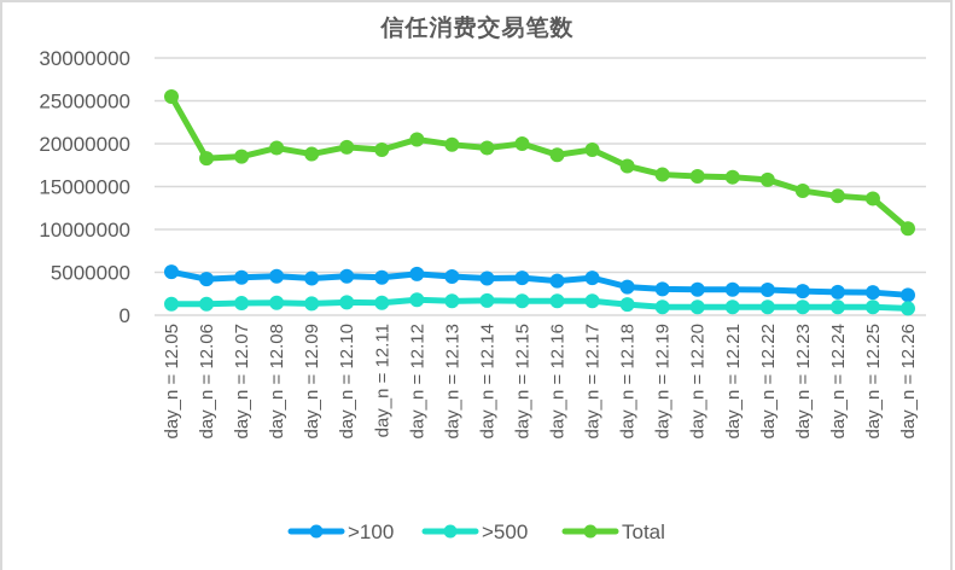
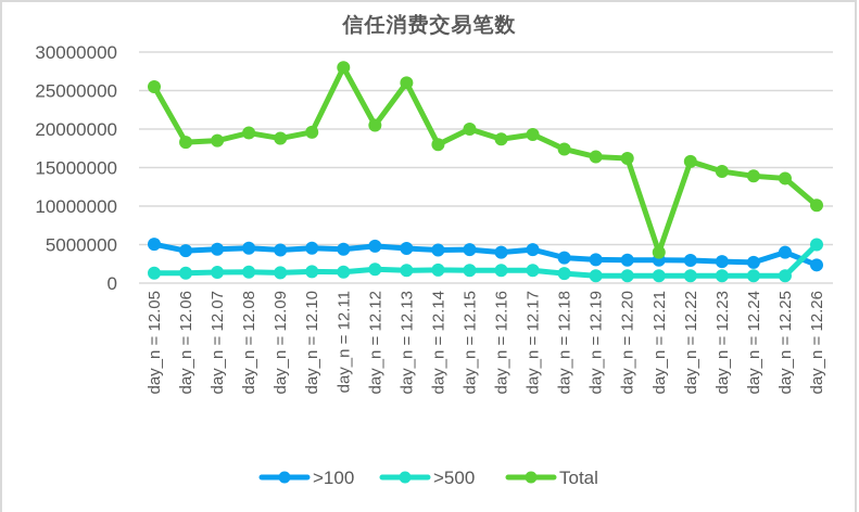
Total/day_n = 12.11: 19000000 -> 28000000
Total/day_n = 12.13: 20000000 -> 26000000
Total/day_n = 12.14: 20000000 -> 18000000
Total/day_n = 12.21: 16000000 -> 4000000
>100/day_n = 12.25: 3000000 -> 4000000
>500/day_n = 12.26: 1000000 -> 5000000
